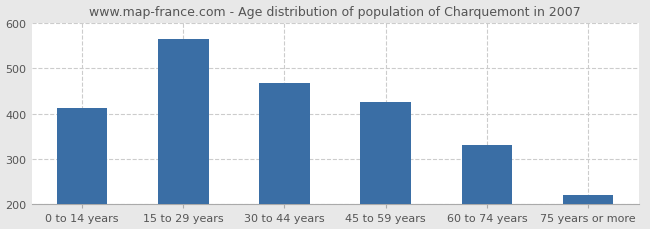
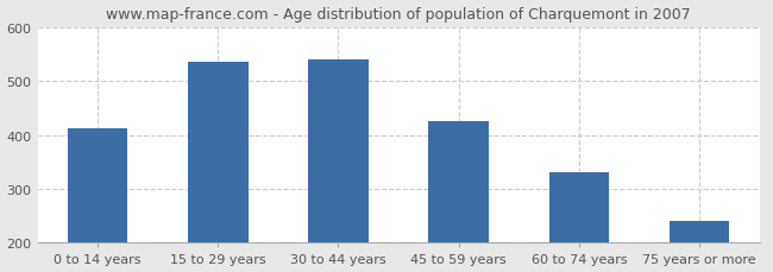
15 to 29 years: 565 -> 535
30 to 44 years: 468 -> 540
75 years or more: 220 -> 240
